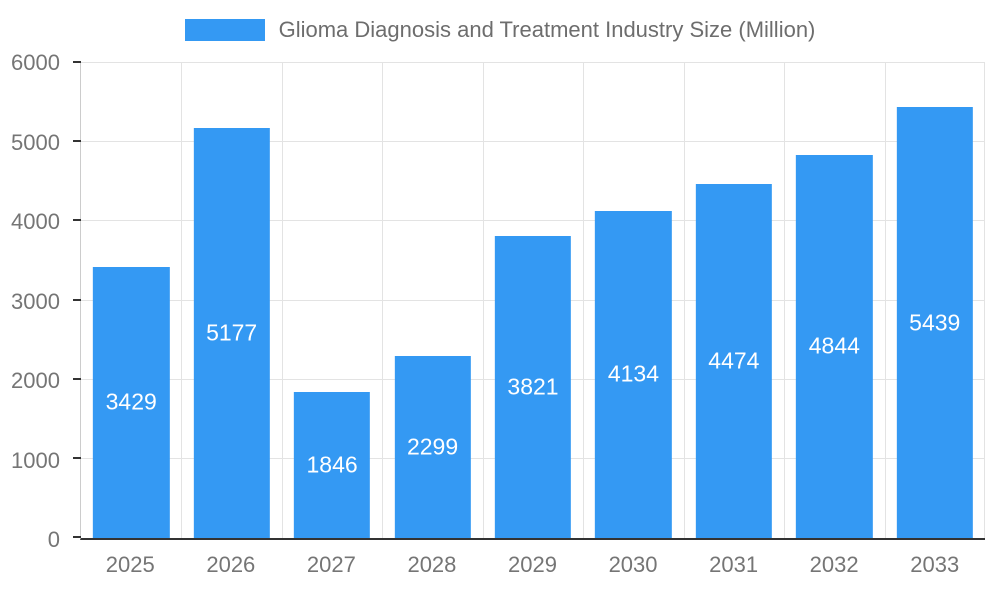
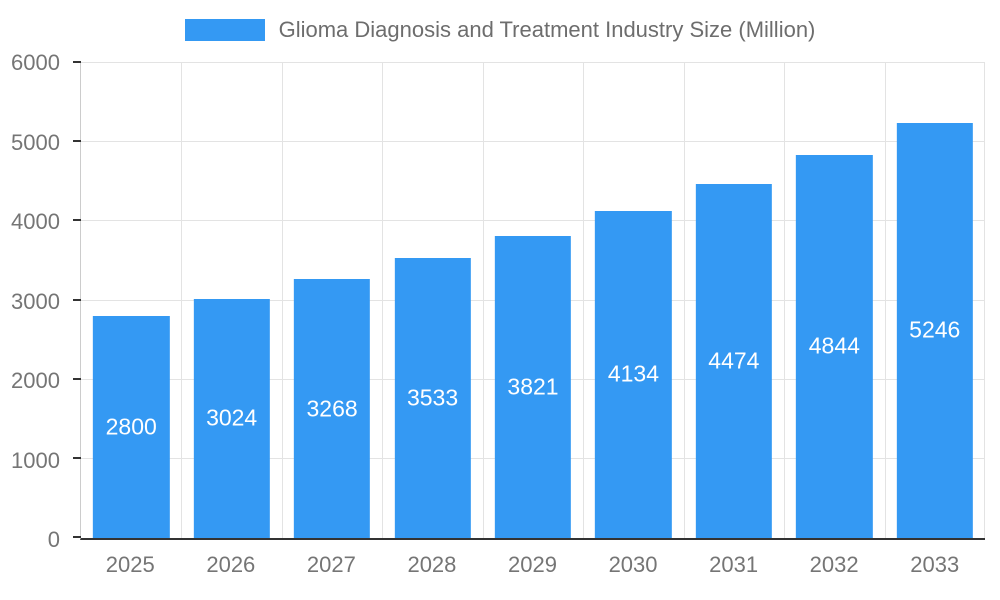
2025: 3429 -> 2800
2026: 5177 -> 3024
2027: 1846 -> 3268
2028: 2299 -> 3533
2033: 5439 -> 5246
